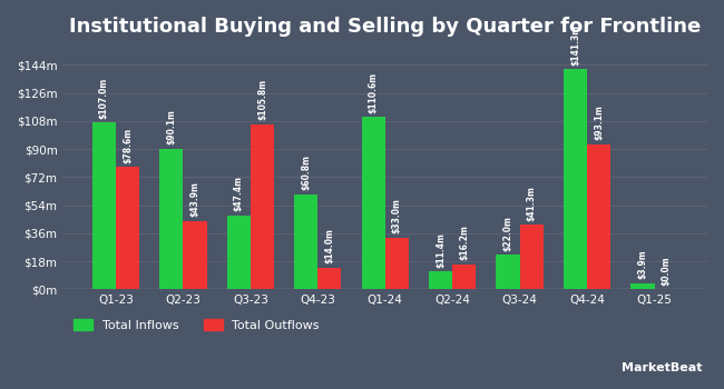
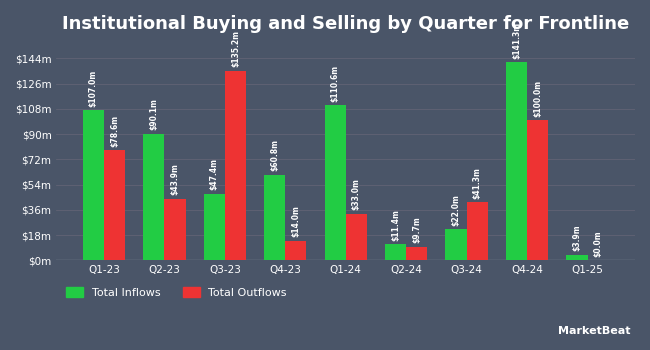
Total Outflows/Q3-23: $105.8m -> $135.2m
Total Outflows/Q2-24: $16.2m -> $9.7m
Total Outflows/Q4-24: $93.1m -> $100.0m
